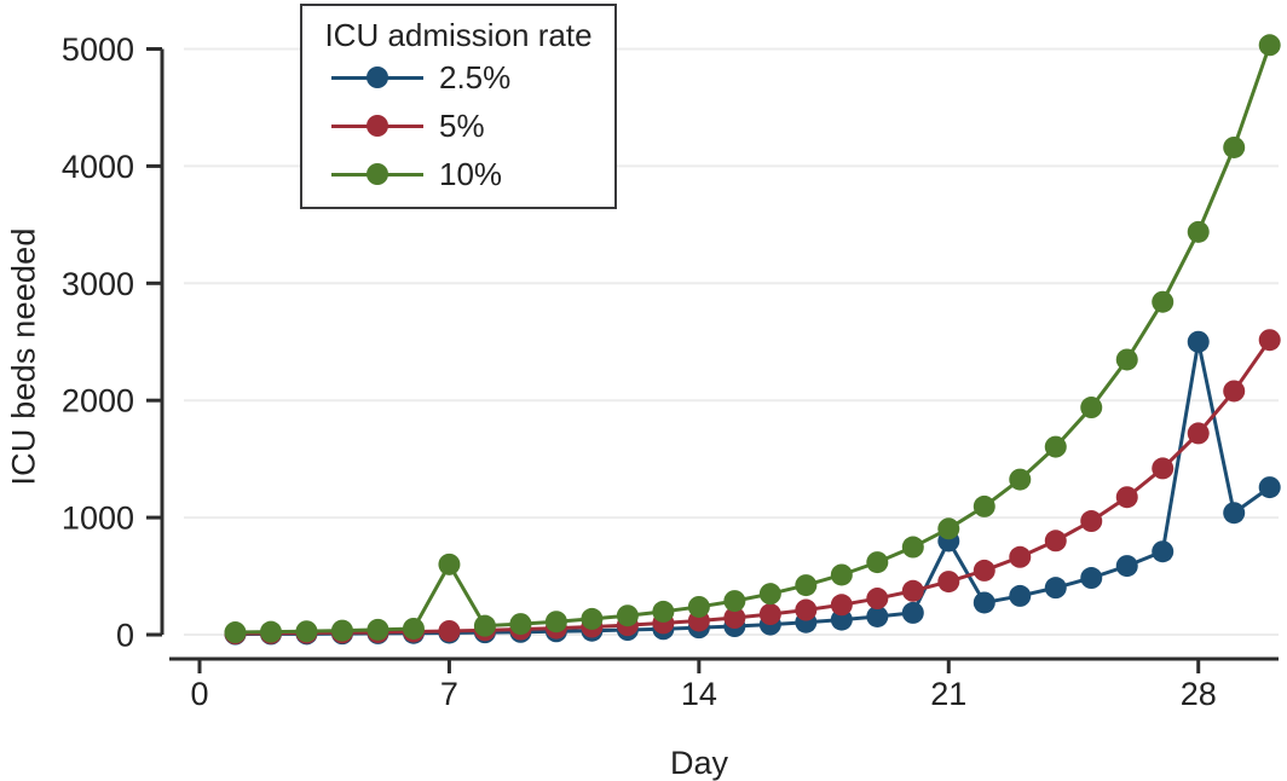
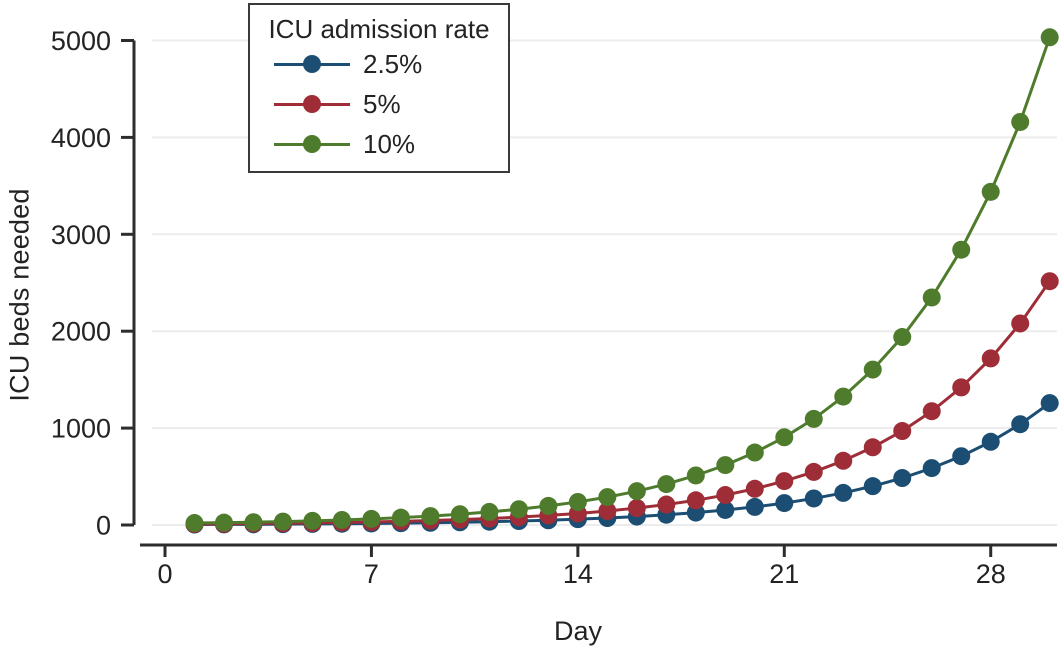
10%/7: 600 -> 100
2.5%/21: 800 -> 200
2.5%/28: 2500 -> 900
